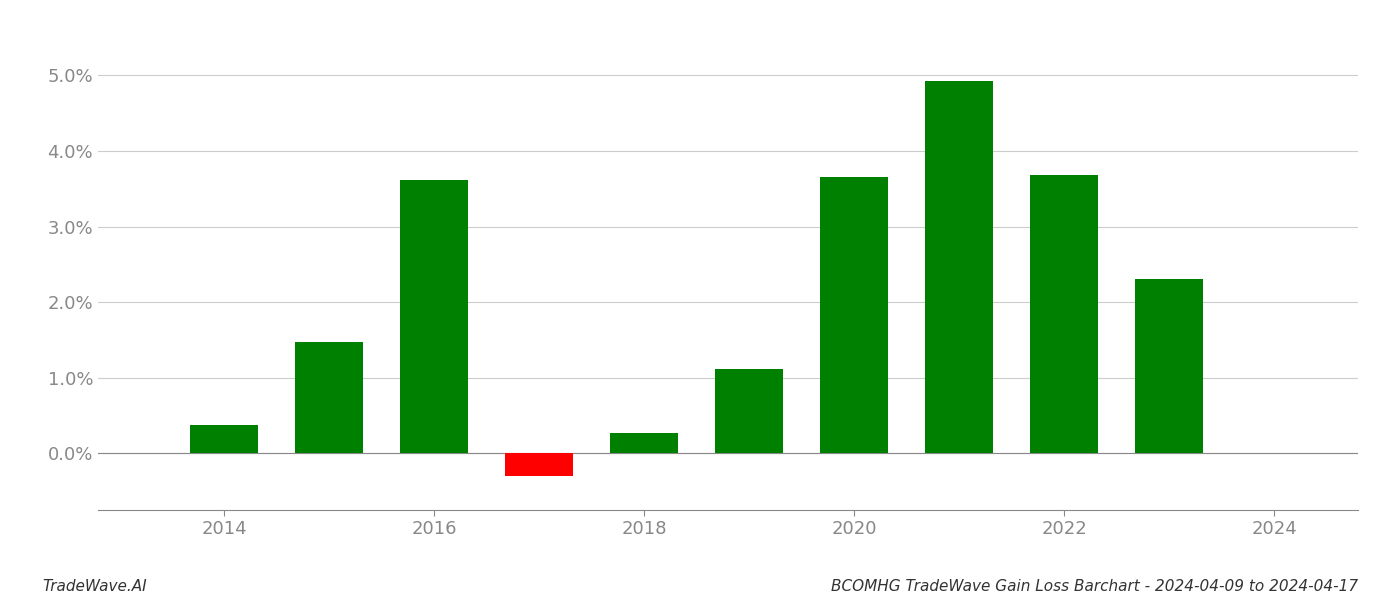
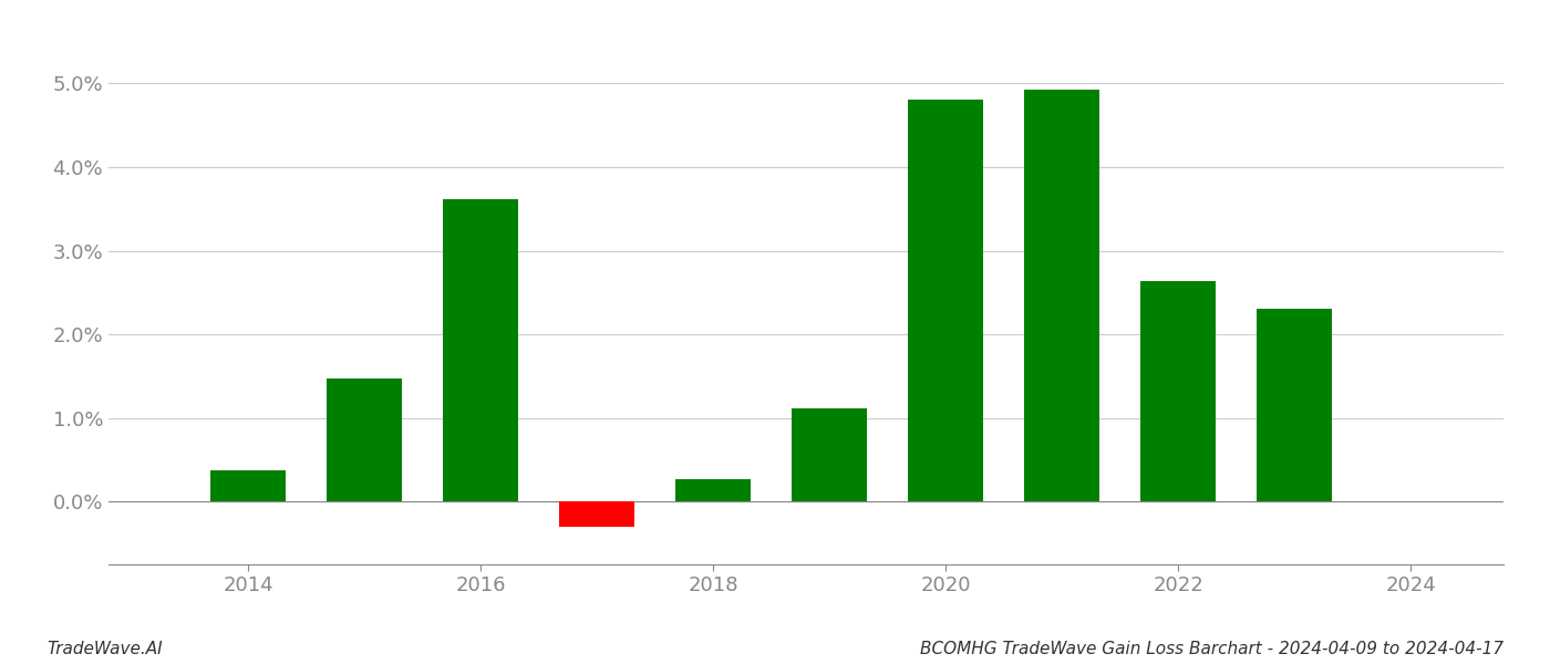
2020: 3.65% -> 4.80%
2022: 3.68% -> 2.64%
